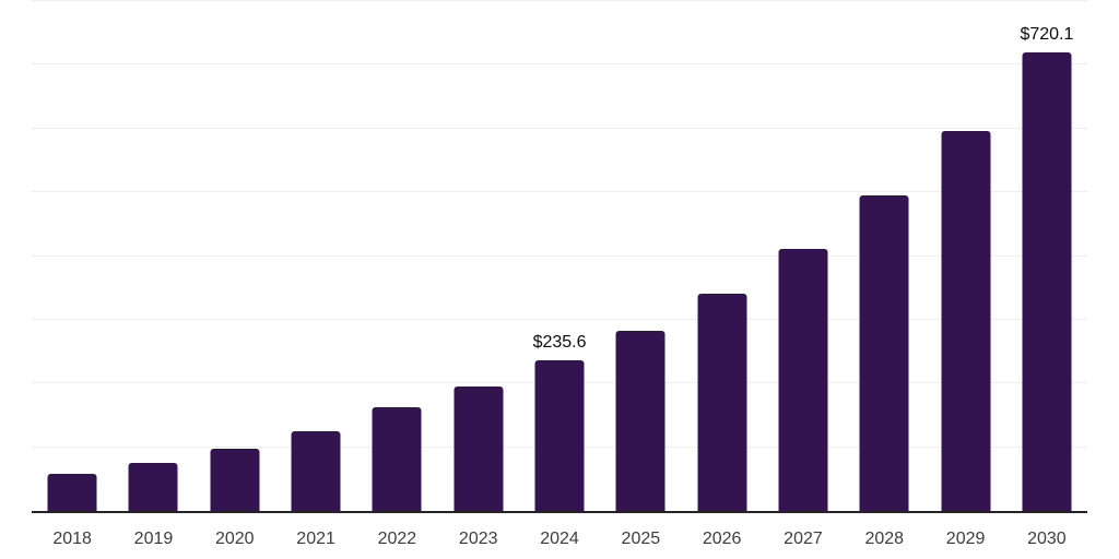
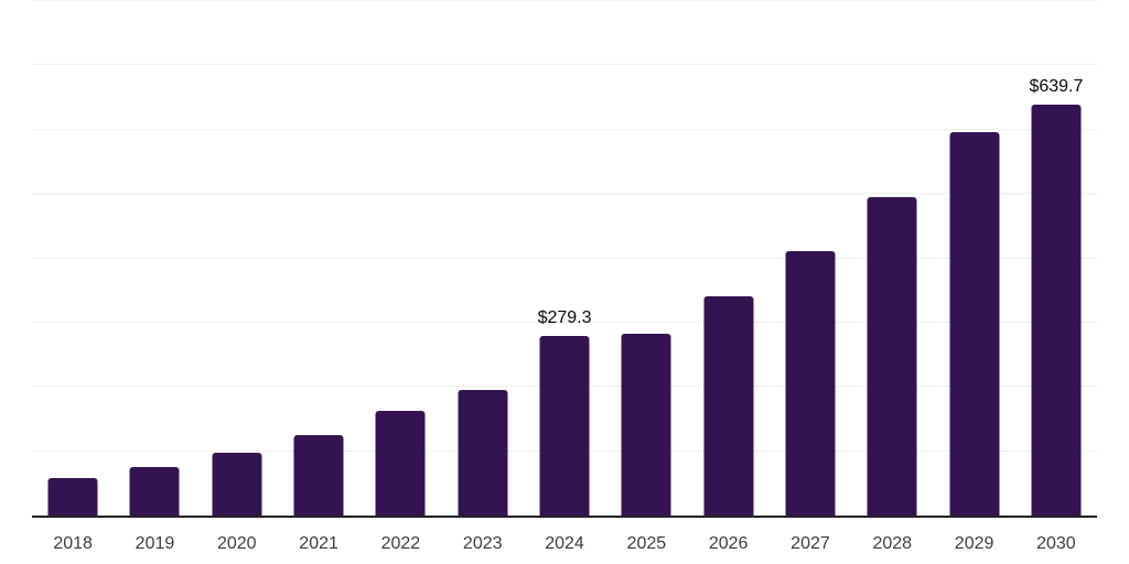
2024: $235.6 -> $279.3
2030: $720.1 -> $639.7
